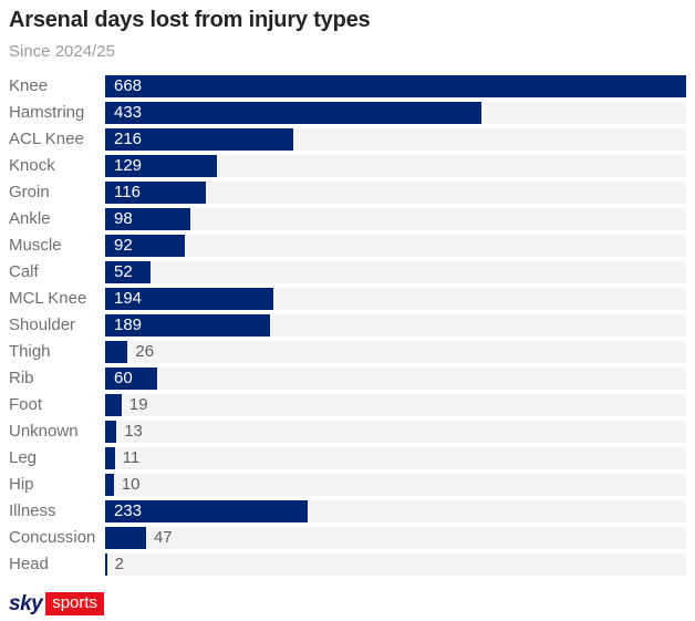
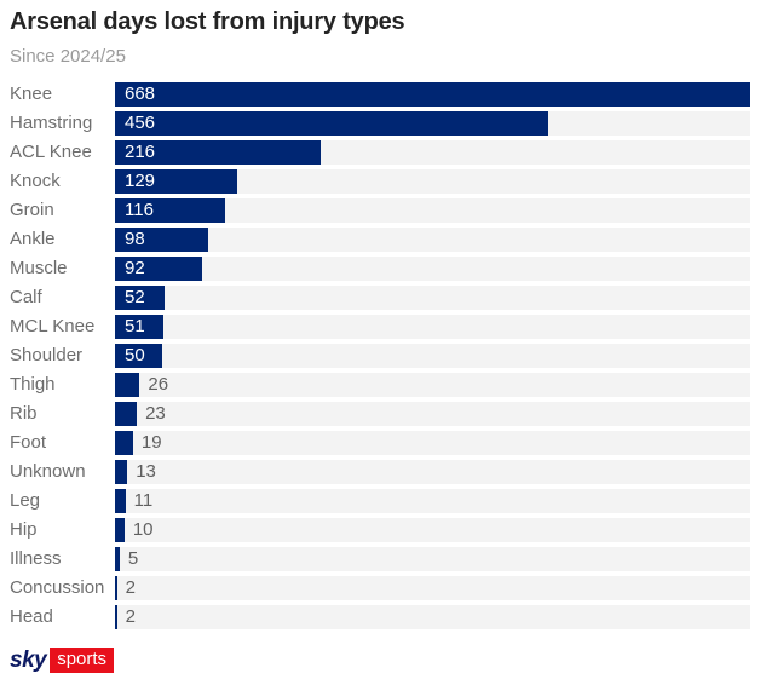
Hamstring: 433 -> 456
MCL Knee: 194 -> 51
Shoulder: 189 -> 50
Rib: 60 -> 23
Illness: 233 -> 5
Concussion: 47 -> 2
